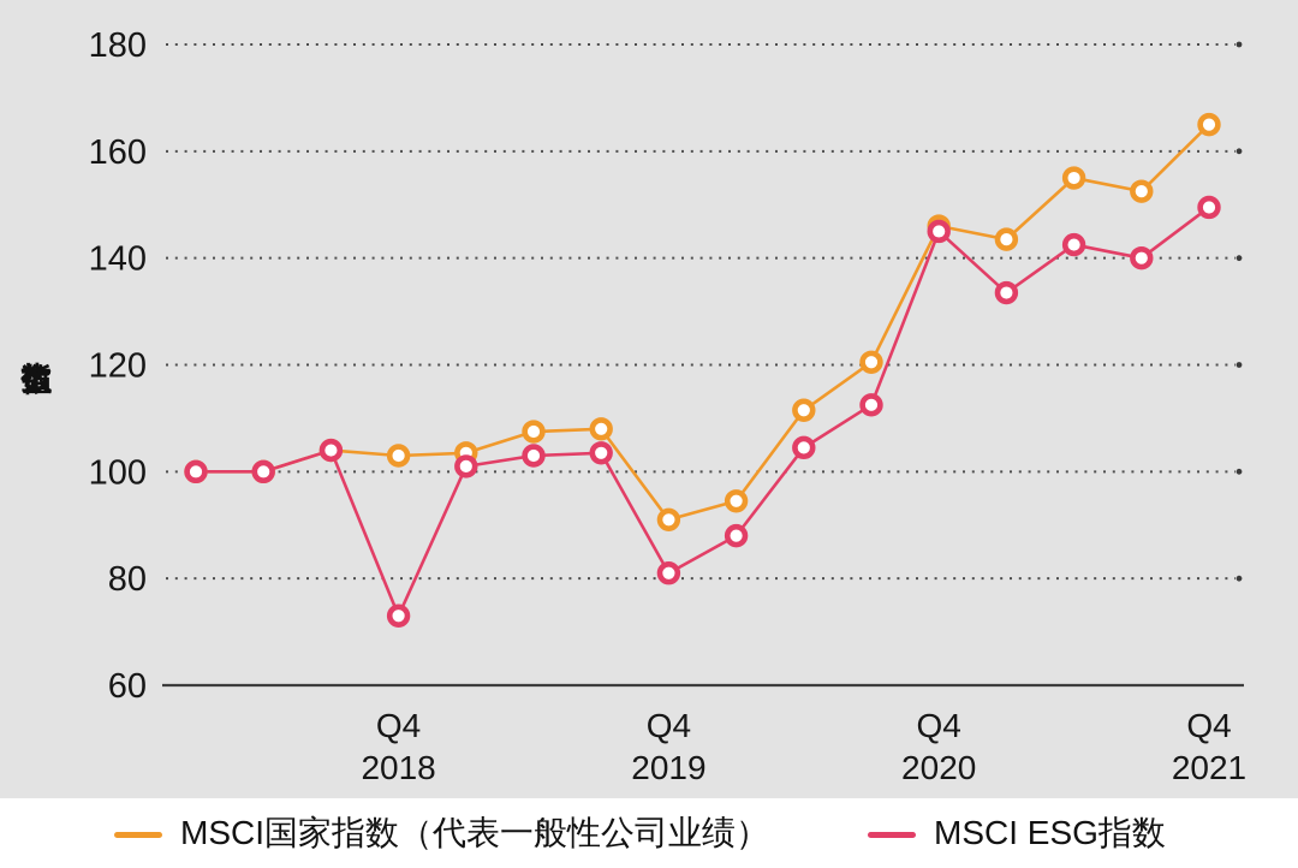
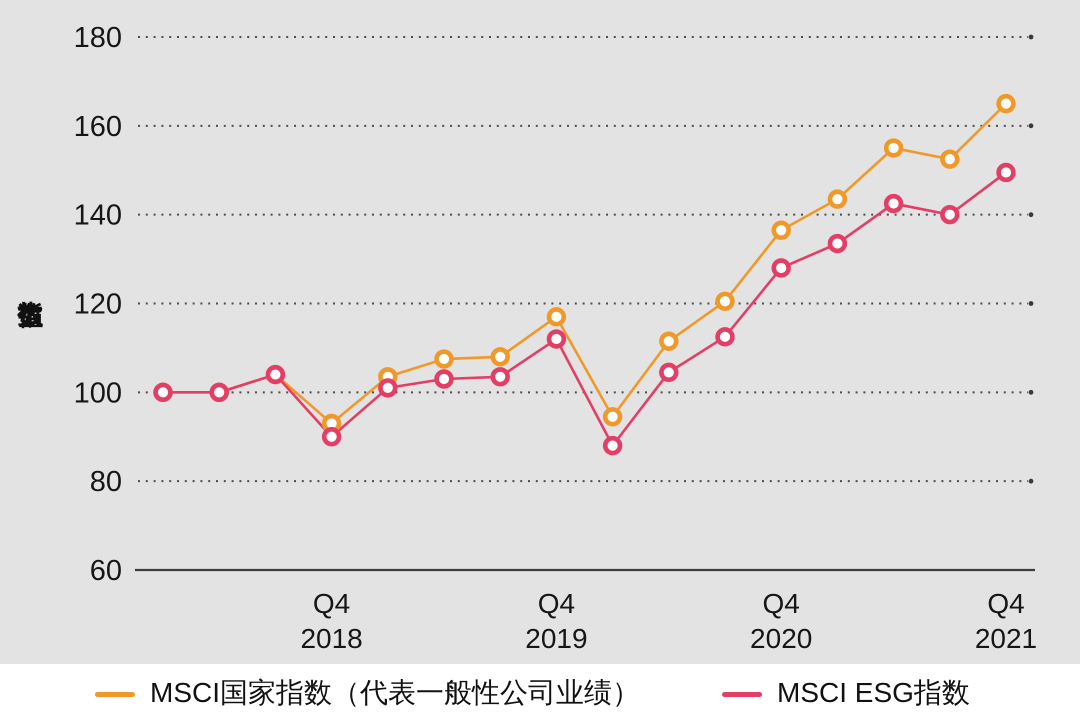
MSCI国家指数（代表一般性公司业绩）/2018 Q4: 103 -> 93
MSCI ESG指数/2018 Q4: 73 -> 90
MSCI国家指数（代表一般性公司业绩）/2019 Q4: 91 -> 117
MSCI ESG指数/2019 Q4: 81 -> 112
MSCI国家指数（代表一般性公司业绩）/2020 Q4: 146 -> 136
MSCI ESG指数/2020 Q4: 145 -> 128
